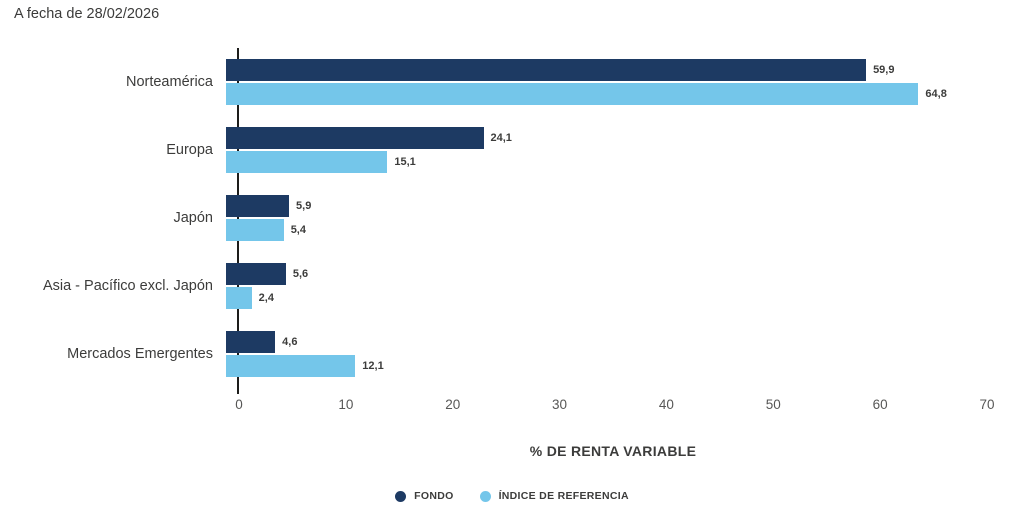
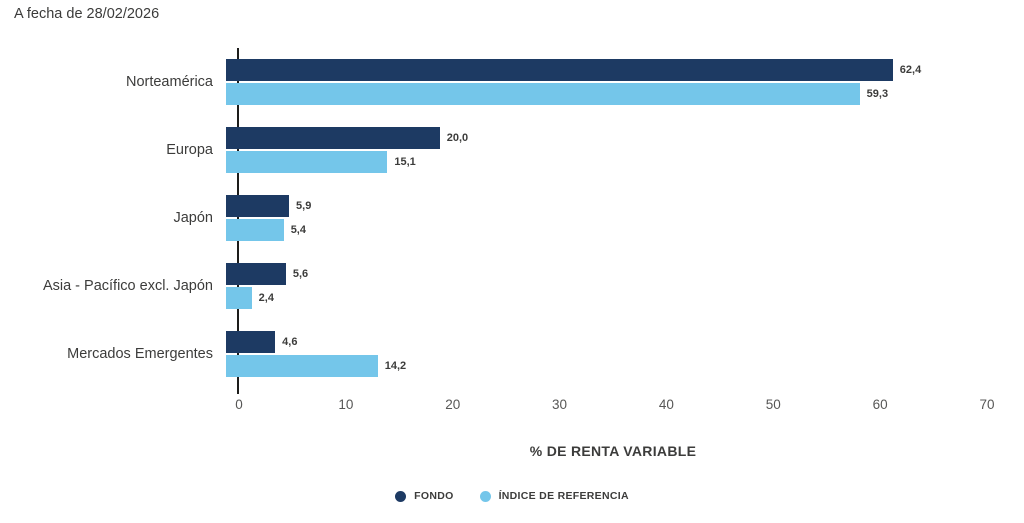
FONDO/Norteamérica: 59,9 -> 62,4
ÍNDICE DE REFERENCIA/Norteamérica: 64,8 -> 59,3
FONDO/Europa: 24,1 -> 20,0
ÍNDICE DE REFERENCIA/Mercados Emergentes: 12,1 -> 14,2
